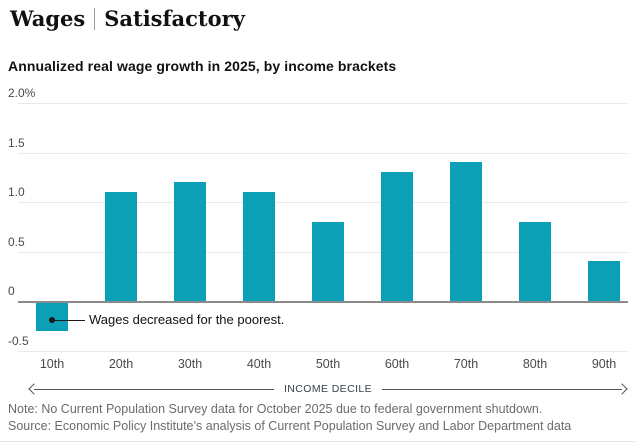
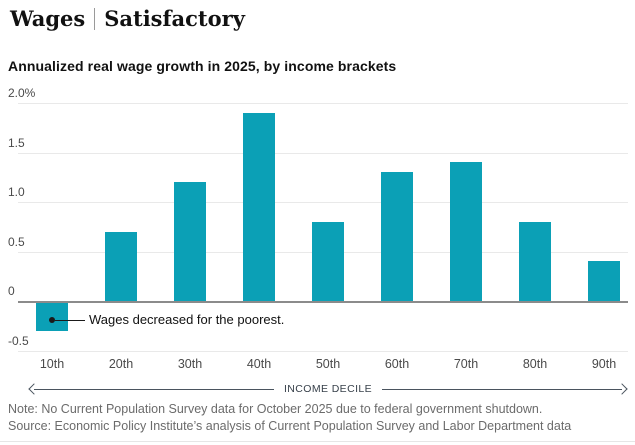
20th: 1.1% -> 0.7%
40th: 1.1% -> 1.9%
